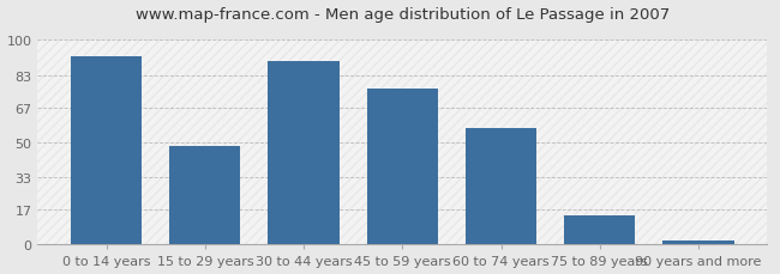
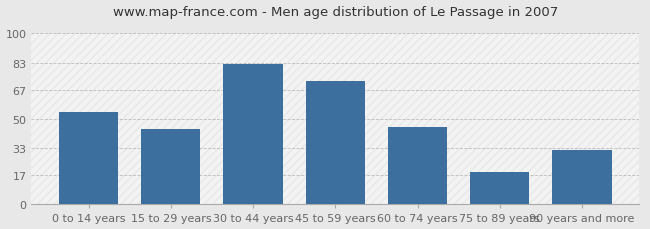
0 to 14 years: 92 -> 54
15 to 29 years: 48 -> 44
30 to 44 years: 90 -> 82
45 to 59 years: 76 -> 72
60 to 74 years: 57 -> 45
75 to 89 years: 14 -> 19
90 years and more: 2 -> 32
